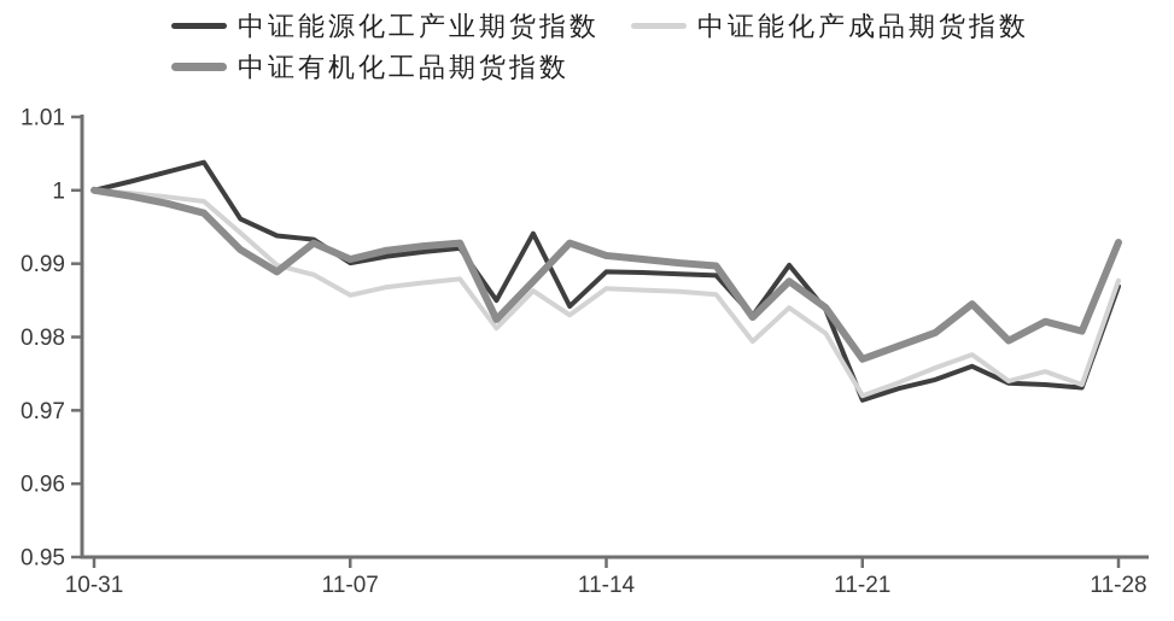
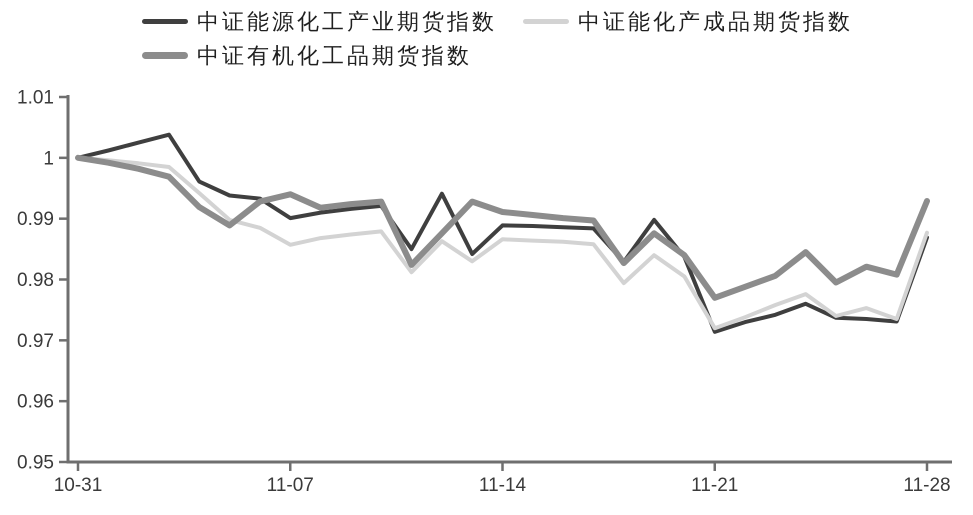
中证有机化工品期货指数/11-07: 0.991 -> 0.994
